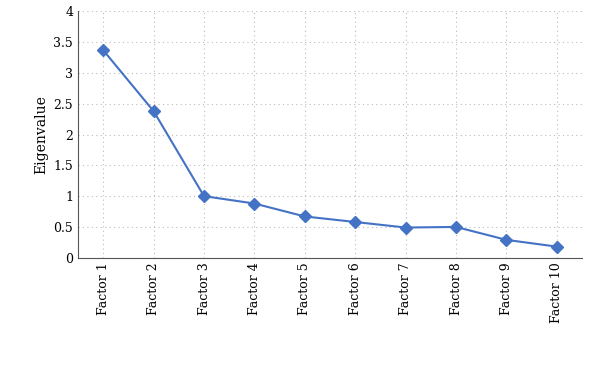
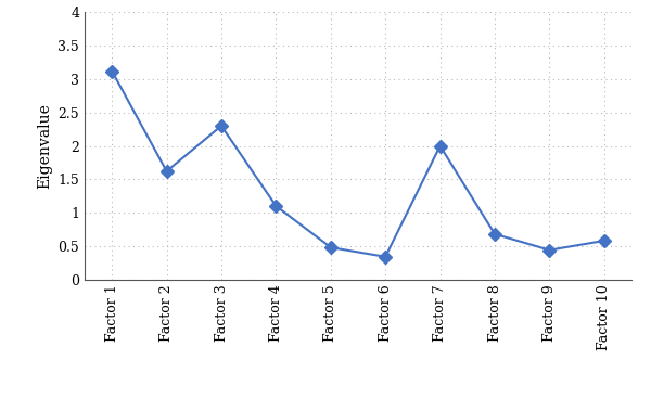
Factor 1: 3.37 -> 3.12
Factor 2: 2.38 -> 1.62
Factor 3: 1.00 -> 2.30
Factor 4: 0.88 -> 1.10
Factor 5: 0.67 -> 0.48
Factor 6: 0.58 -> 0.34
Factor 7: 0.49 -> 2.00
Factor 8: 0.50 -> 0.68
Factor 9: 0.29 -> 0.44
Factor 10: 0.18 -> 0.58
